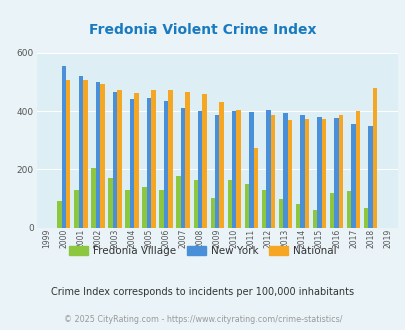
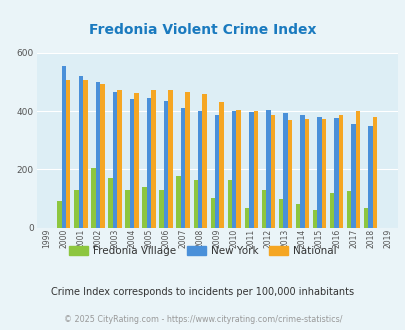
Fredonia Village/2011: 150 -> 68
National/2011: 275 -> 400
National/2018: 480 -> 379
